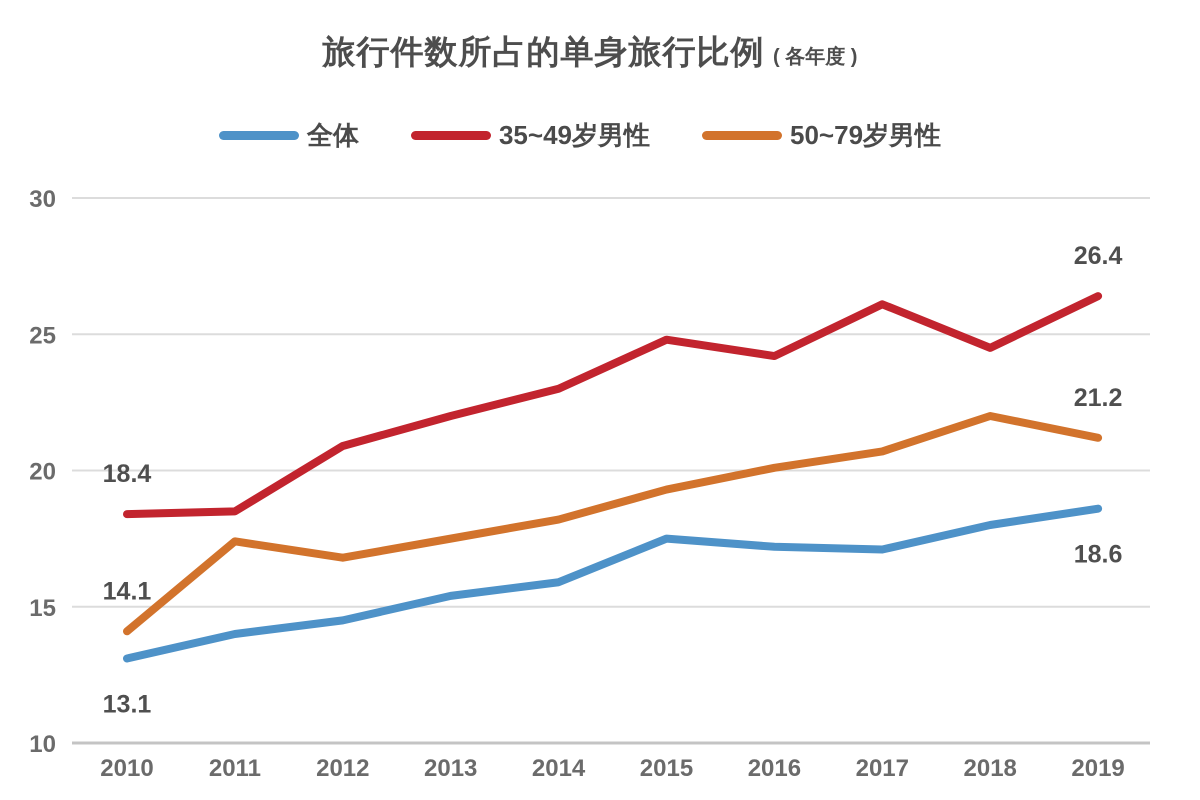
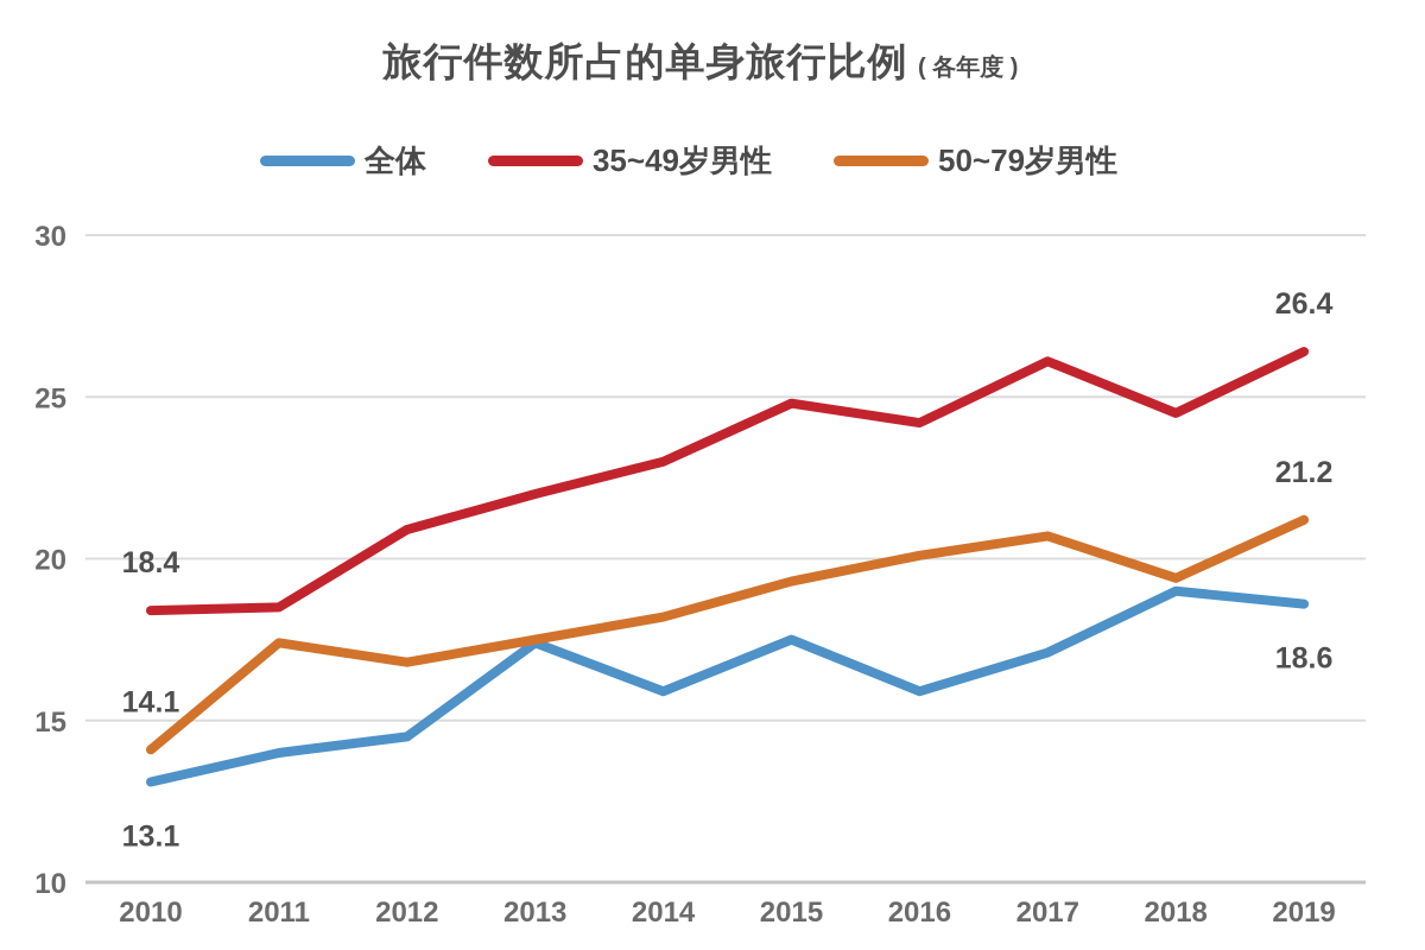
全体/2013: 15.4 -> 17.4
全体/2016: 17.2 -> 15.9
全体/2018: 18.0 -> 19.0
50~79岁男性/2018: 22.0 -> 19.4
